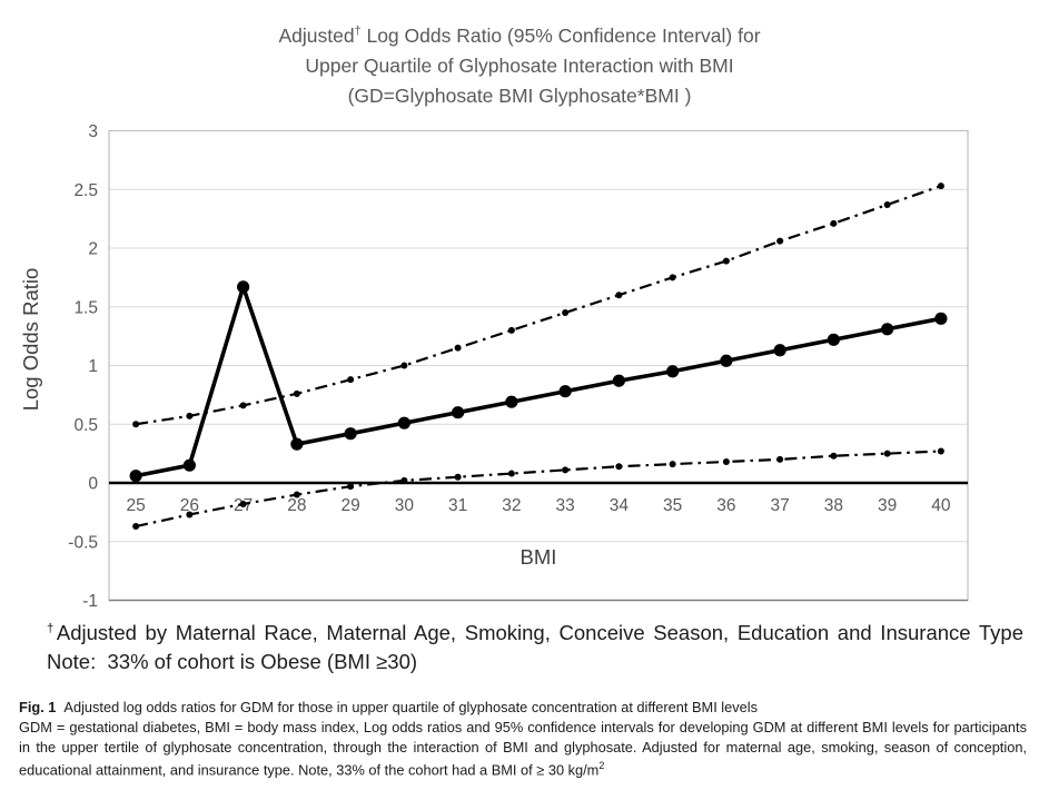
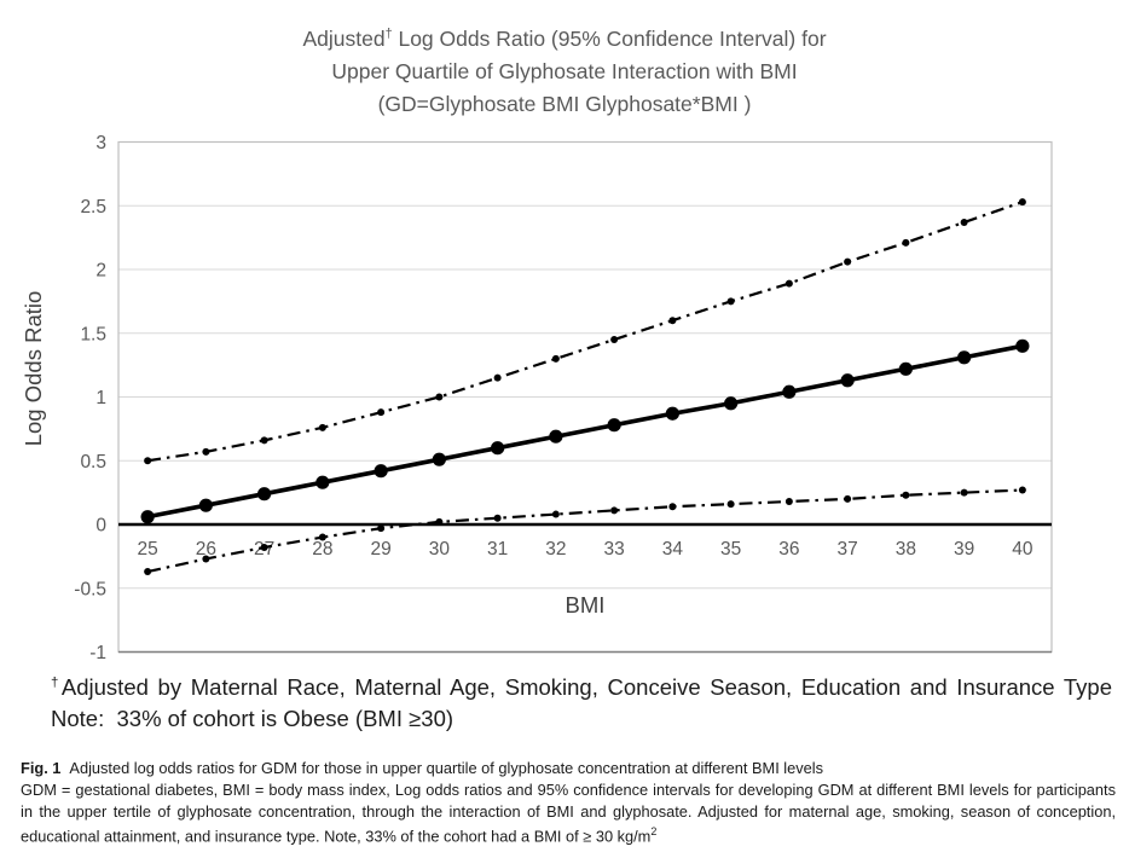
Log Odds Ratio/27: 1.67 -> 0.24
